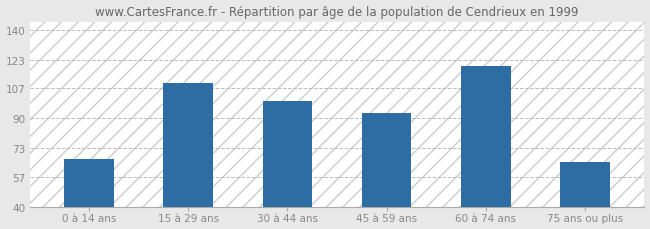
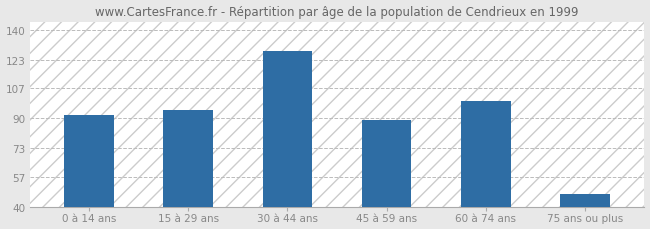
0 à 14 ans: 67 -> 92
15 à 29 ans: 110 -> 95
30 à 44 ans: 100 -> 128
45 à 59 ans: 93 -> 89
60 à 74 ans: 120 -> 100
75 ans ou plus: 65 -> 47
